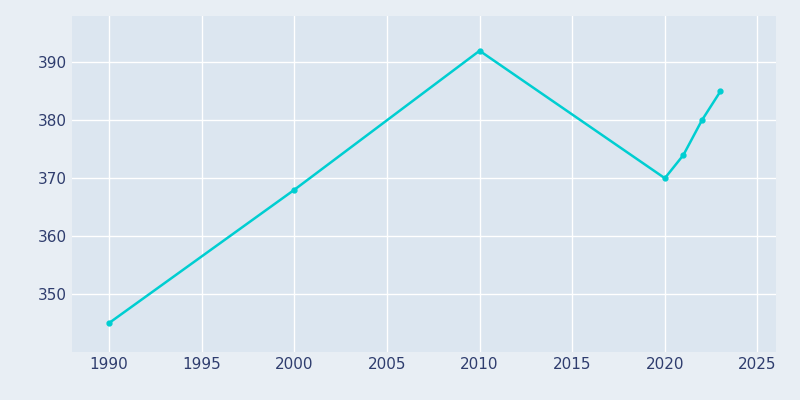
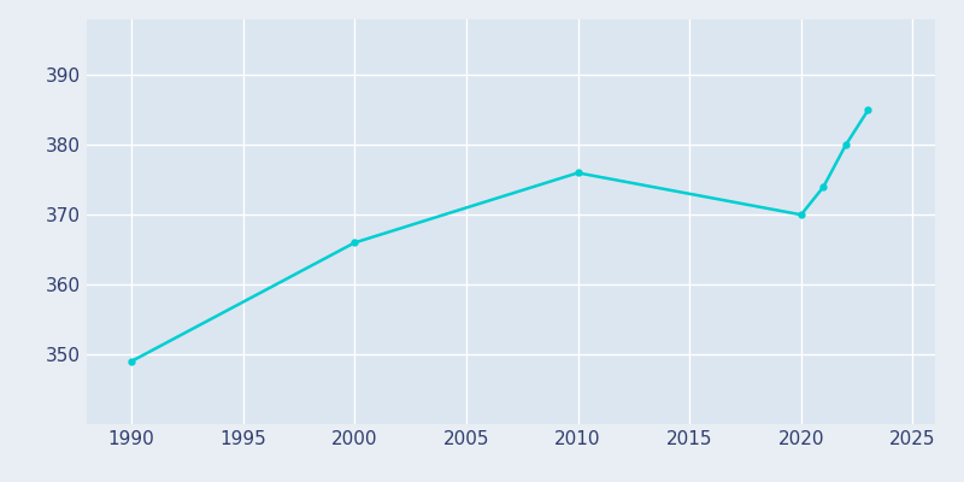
1990: 345 -> 349
2000: 368 -> 366
2010: 392 -> 376
